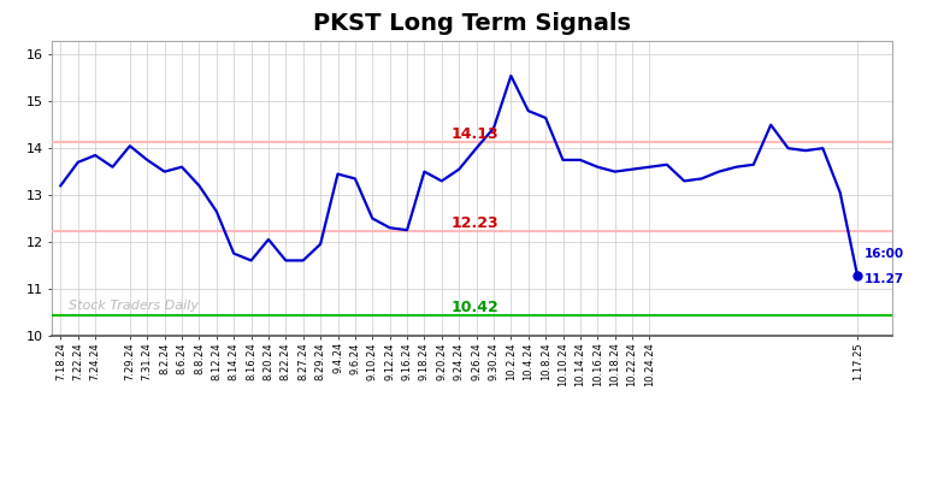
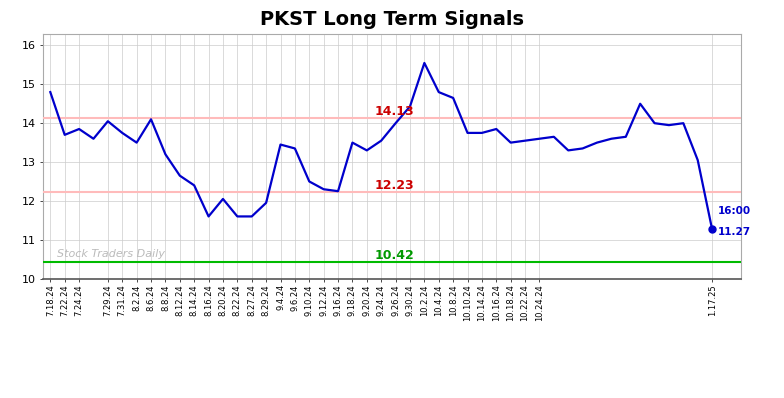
7.18.24: 13.20 -> 14.80
8.6.24: 13.60 -> 14.10
8.14.24: 11.75 -> 12.40
10.16.24: 13.60 -> 13.85
